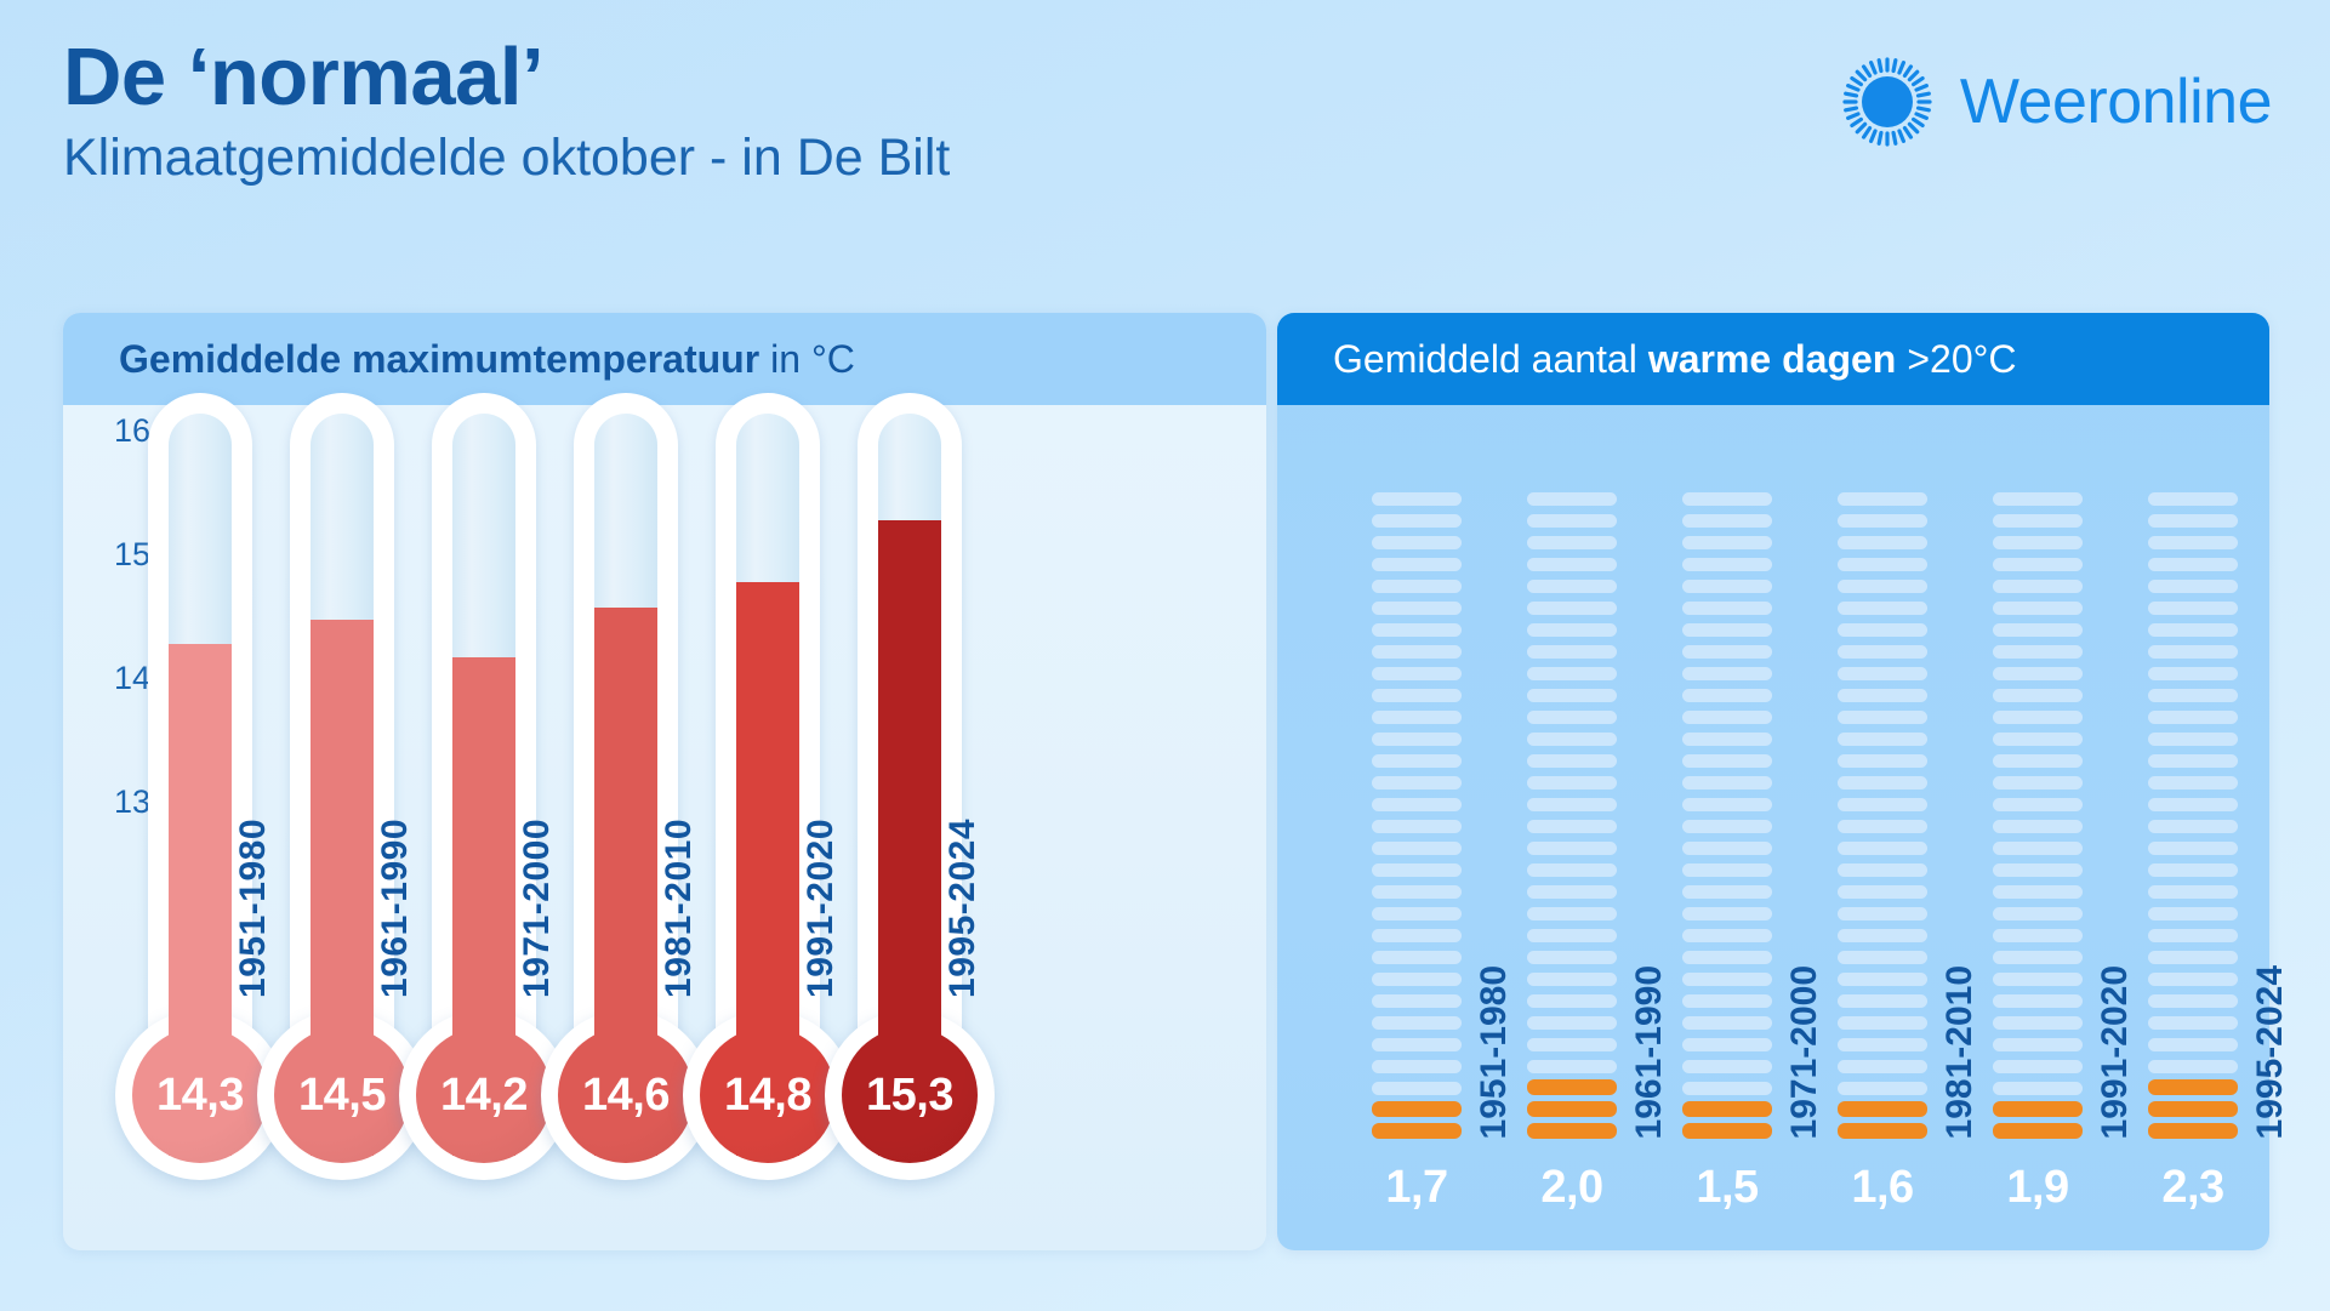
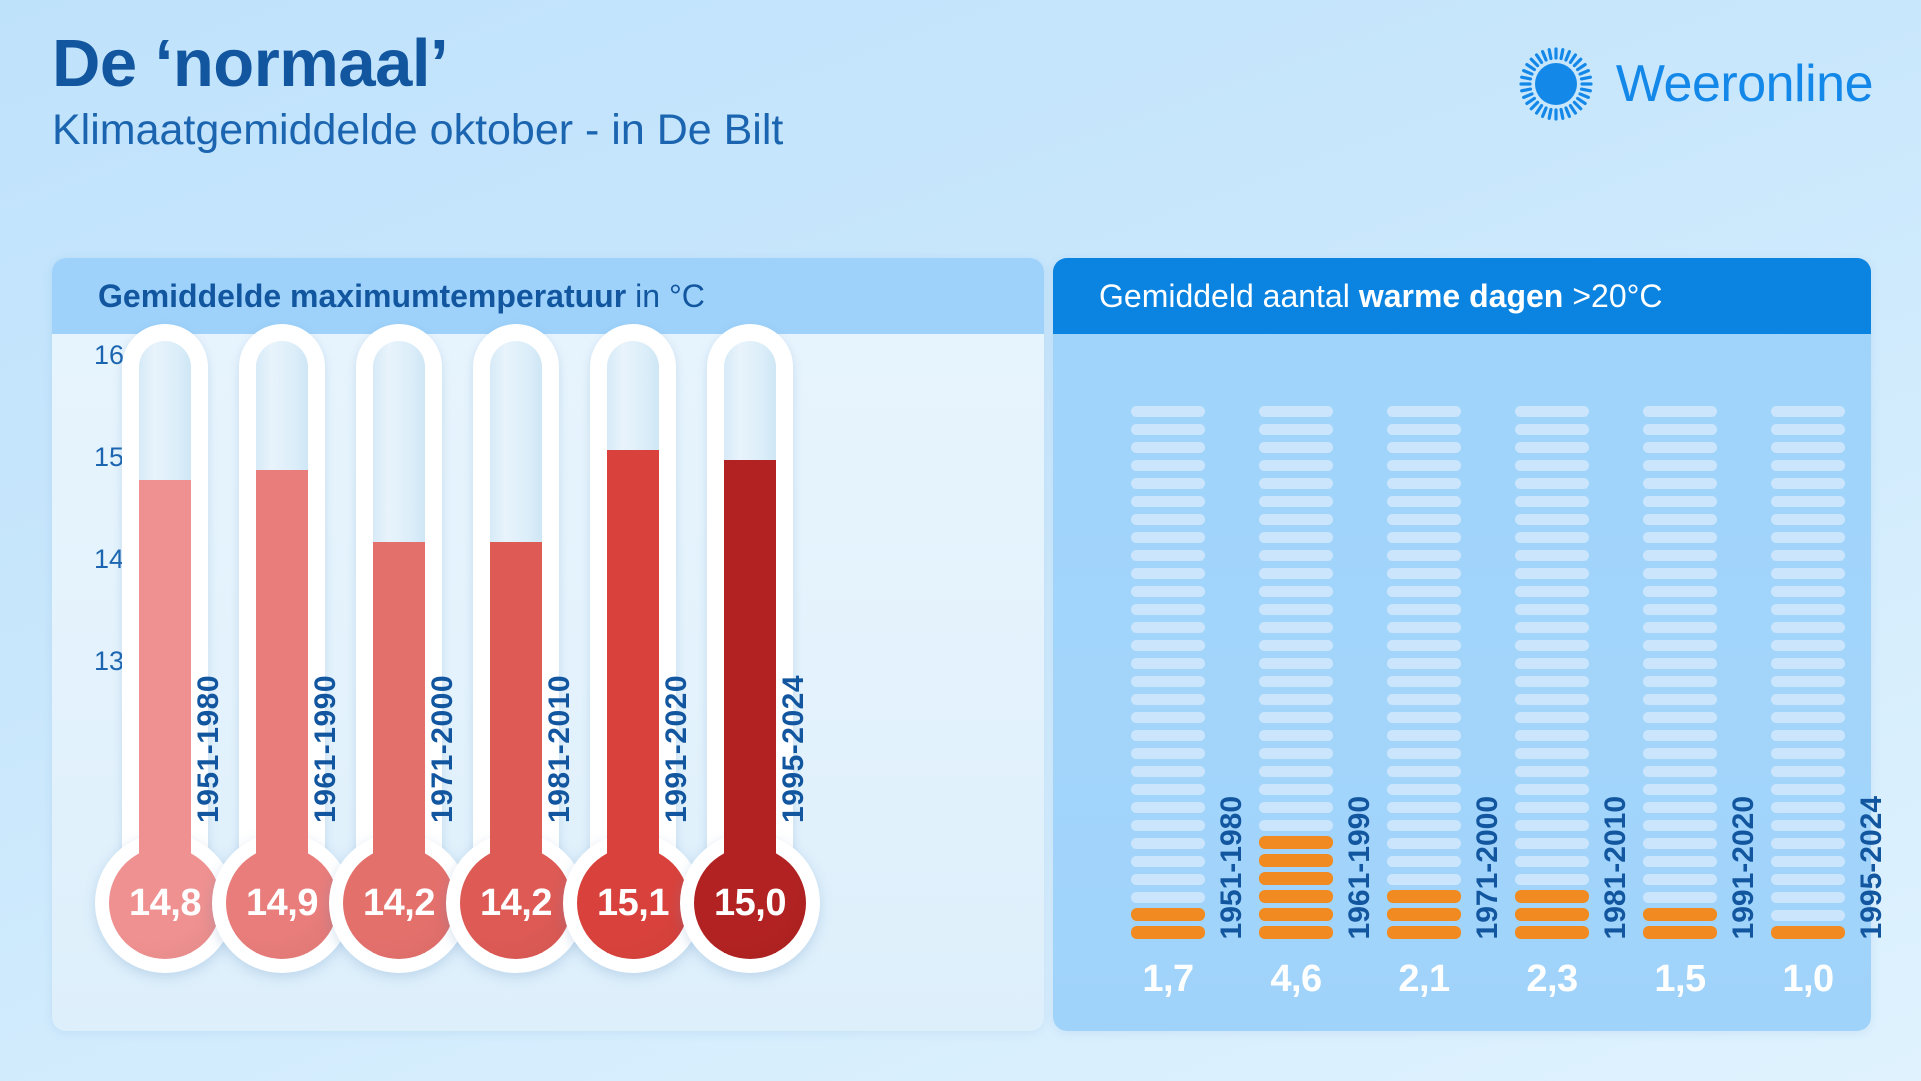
Gemiddelde maximumtemperatuur in °C/1951-1980: 14,3 -> 14,8
Gemiddelde maximumtemperatuur in °C/1961-1990: 14,5 -> 14,9
Gemiddelde maximumtemperatuur in °C/1981-2010: 14,6 -> 14,2
Gemiddelde maximumtemperatuur in °C/1991-2020: 14,8 -> 15,1
Gemiddelde maximumtemperatuur in °C/1995-2024: 15,3 -> 15,0
Gemiddeld aantal warme dagen >20°C/1961-1990: 2,0 -> 4,6
Gemiddeld aantal warme dagen >20°C/1971-2000: 1,5 -> 2,1
Gemiddeld aantal warme dagen >20°C/1981-2010: 1,6 -> 2,3
Gemiddeld aantal warme dagen >20°C/1991-2020: 1,9 -> 1,5
Gemiddeld aantal warme dagen >20°C/1995-2024: 2,3 -> 1,0
